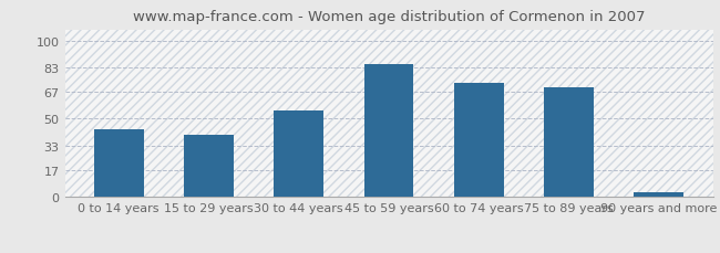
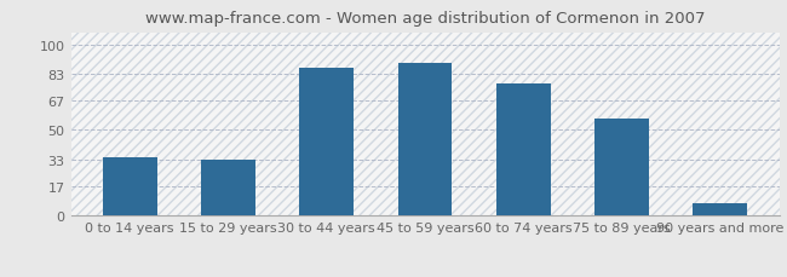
0 to 14 years: 43 -> 34
15 to 29 years: 40 -> 33
30 to 44 years: 55 -> 86
45 to 59 years: 85 -> 89
60 to 74 years: 73 -> 77
75 to 89 years: 70 -> 57
90 years and more: 3 -> 7
